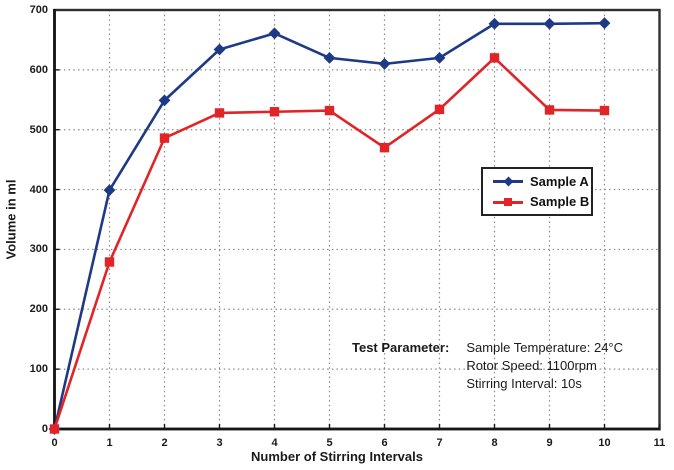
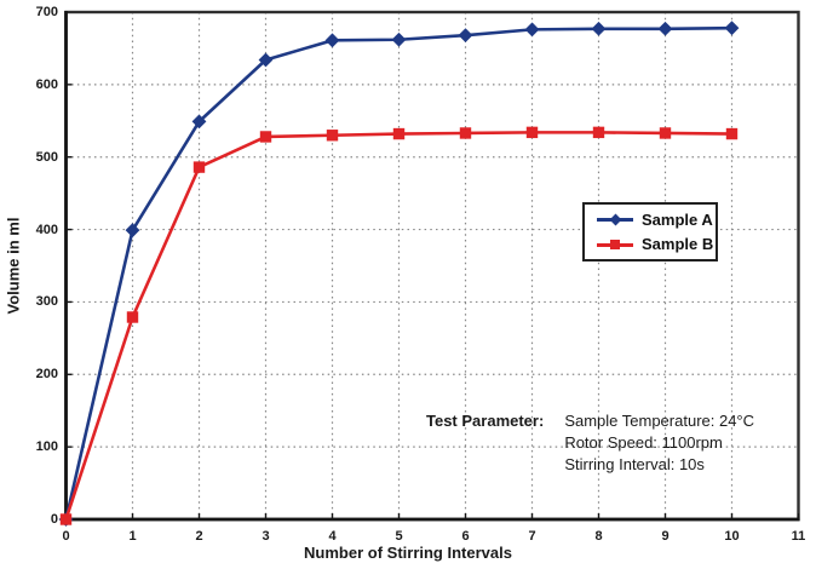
Sample A/5: 620 -> 660
Sample A/6: 610 -> 670
Sample B/6: 470 -> 530
Sample A/7: 620 -> 680
Sample B/8: 620 -> 530
